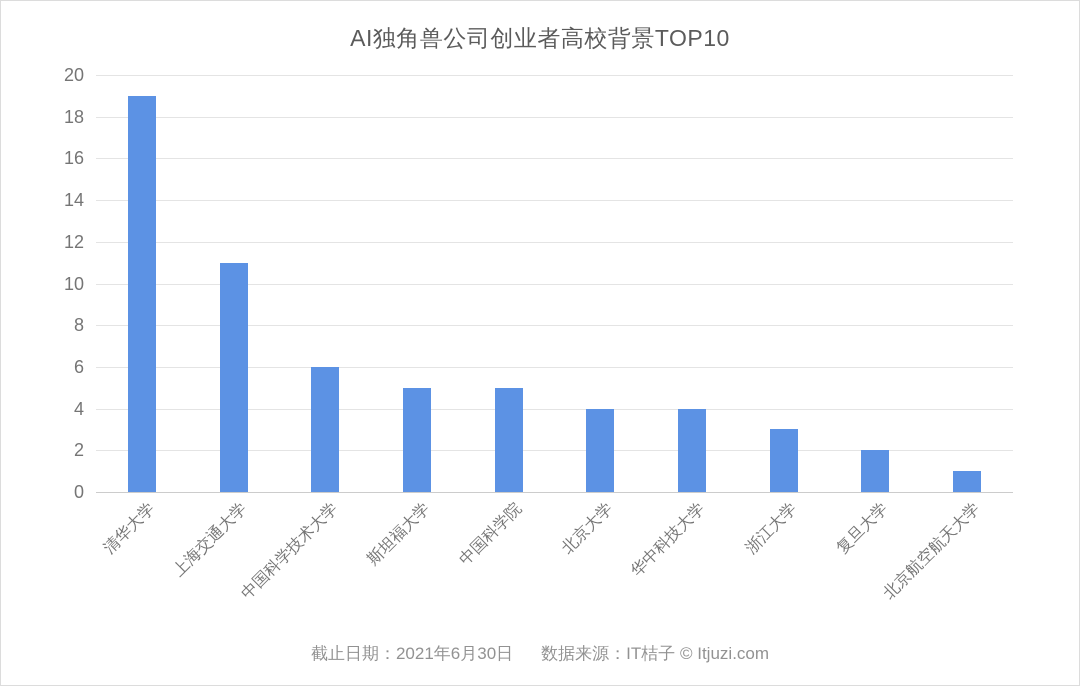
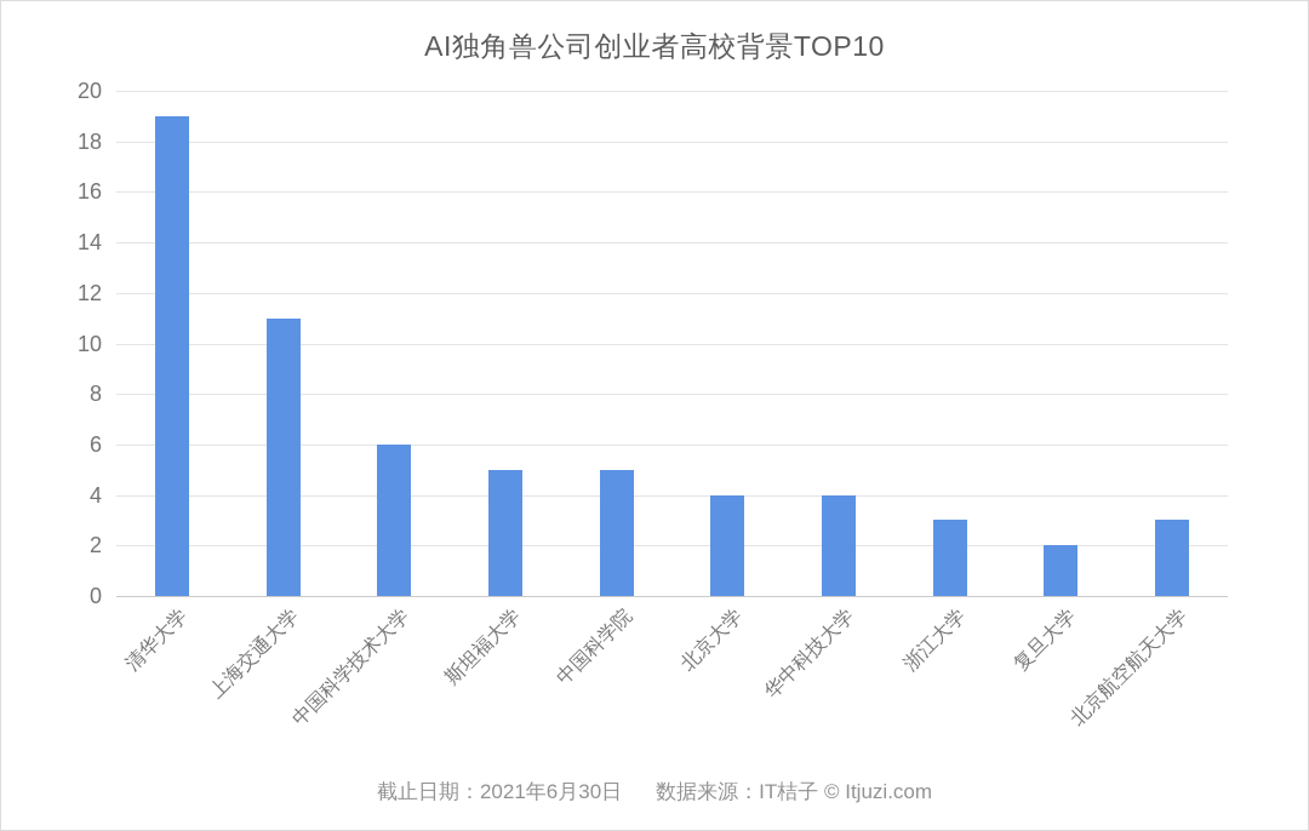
北京航空航天大学: 1 -> 3
